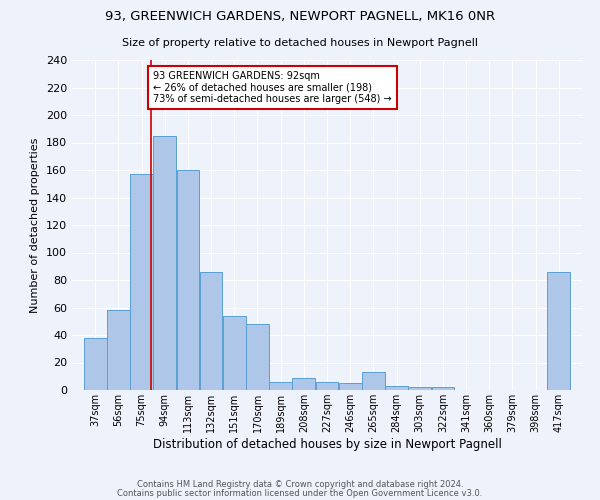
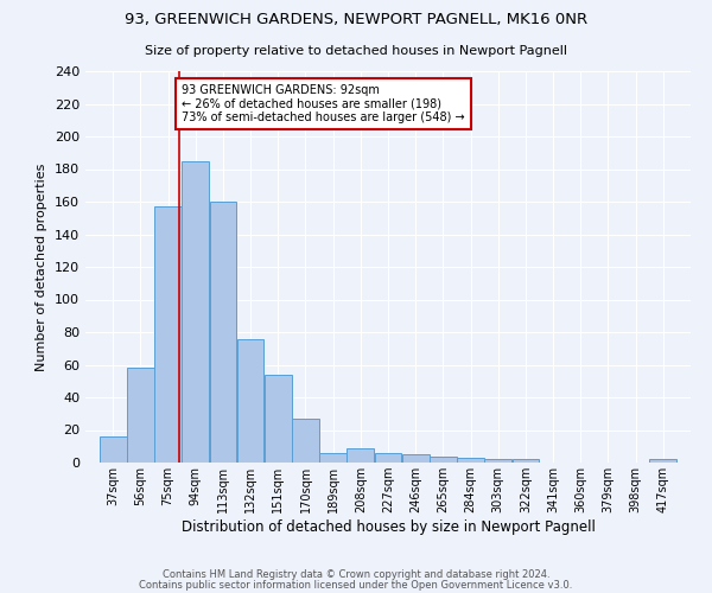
37sqm: 38 -> 16
132sqm: 86 -> 76
170sqm: 48 -> 27
265sqm: 13 -> 4
417sqm: 86 -> 2
